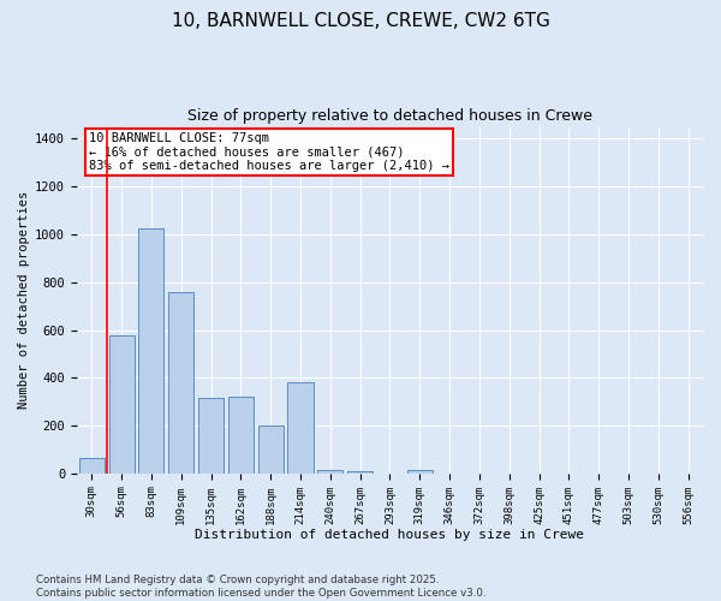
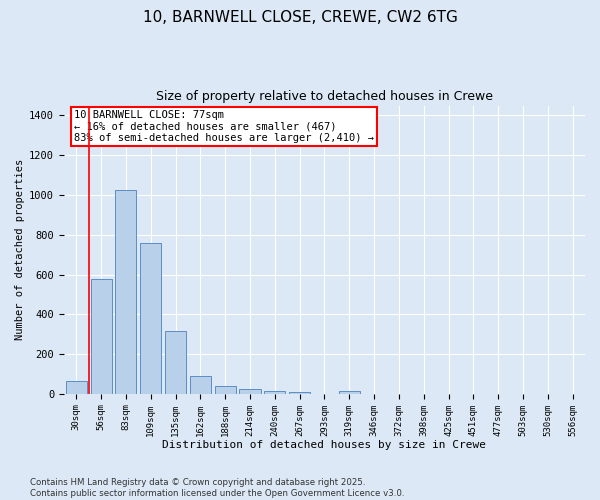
162sqm: 320 -> 90
188sqm: 200 -> 40
214sqm: 380 -> 20
